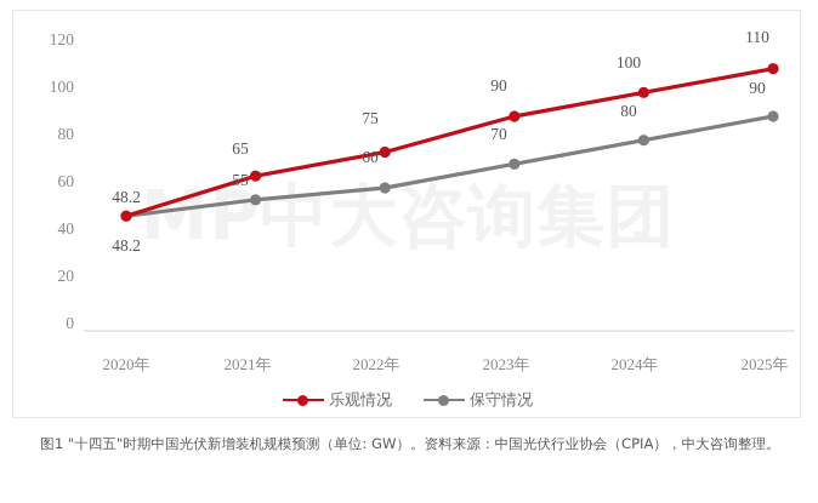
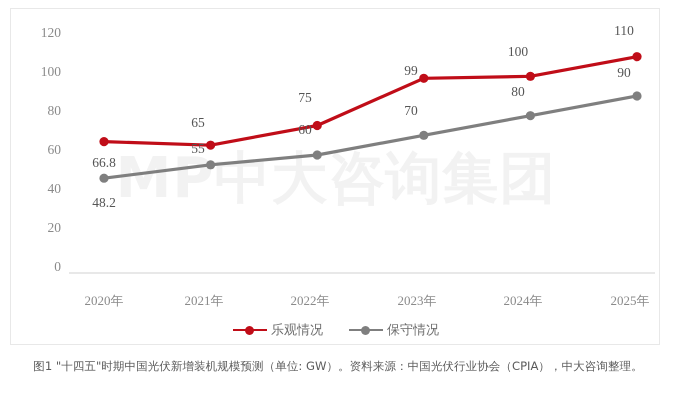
乐观情况/2020年: 48.2 -> 66.8
乐观情况/2023年: 90 -> 99
